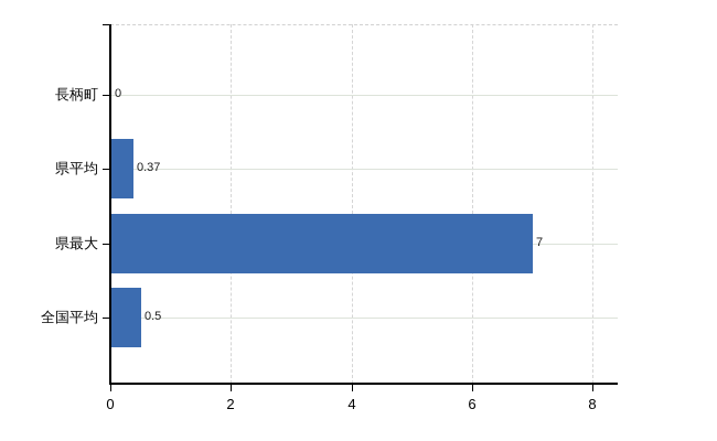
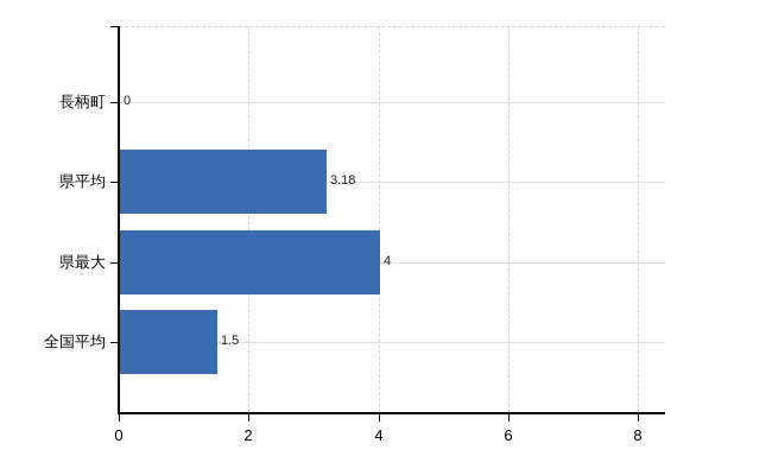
県平均: 0.37 -> 3.18
県最大: 7 -> 4
全国平均: 0.5 -> 1.5
